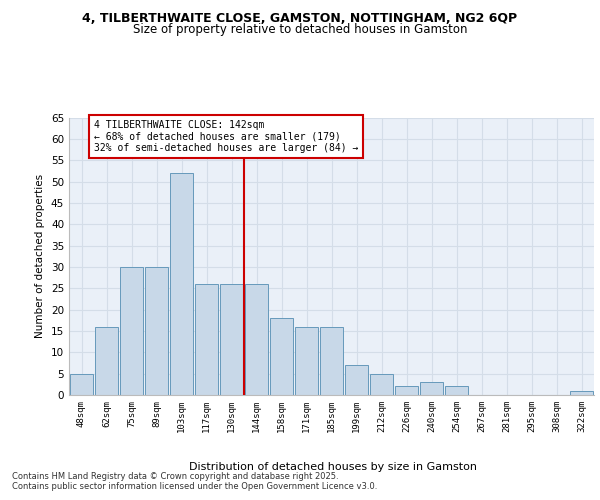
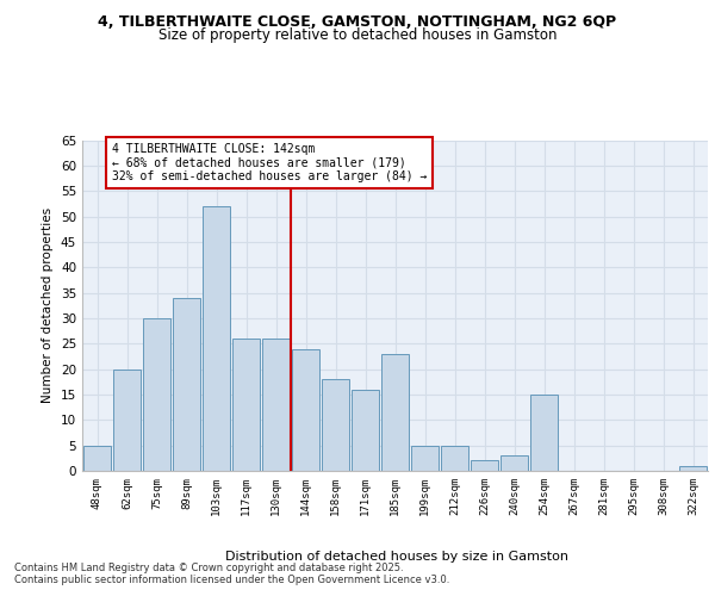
62sqm: 16 -> 20
89sqm: 30 -> 34
144sqm: 26 -> 24
185sqm: 16 -> 23
199sqm: 7 -> 5
254sqm: 2 -> 15
